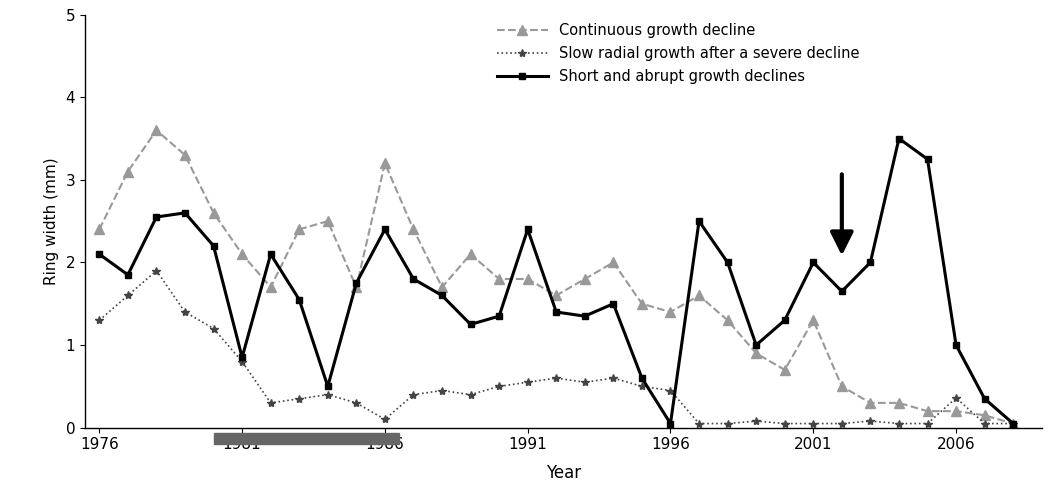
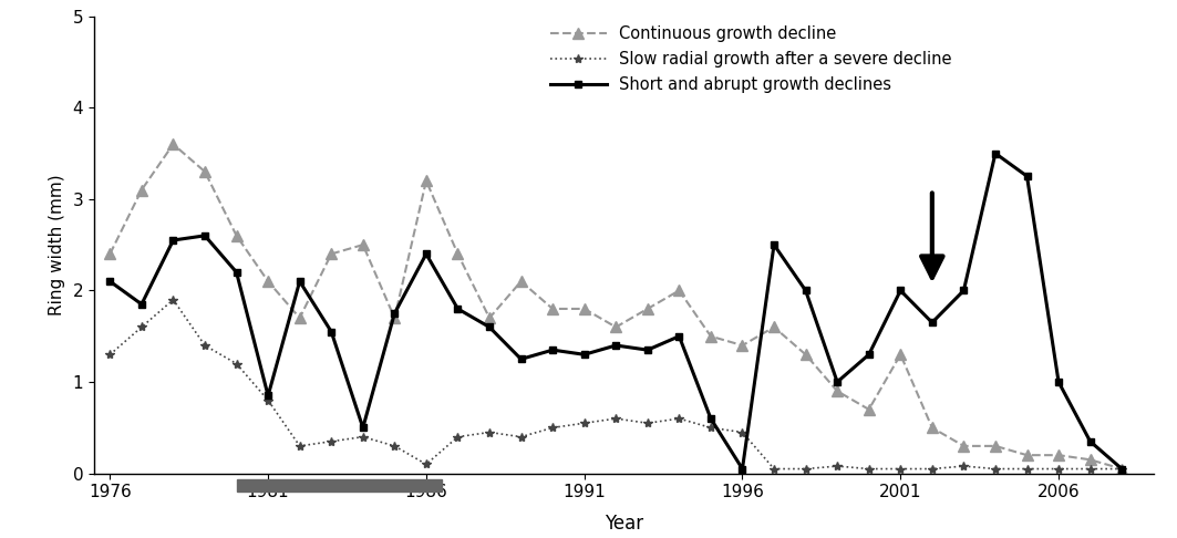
Short and abrupt growth declines/1991: 2.40 -> 1.30
Slow radial growth after a severe decline/2006: 0.36 -> 0.05
